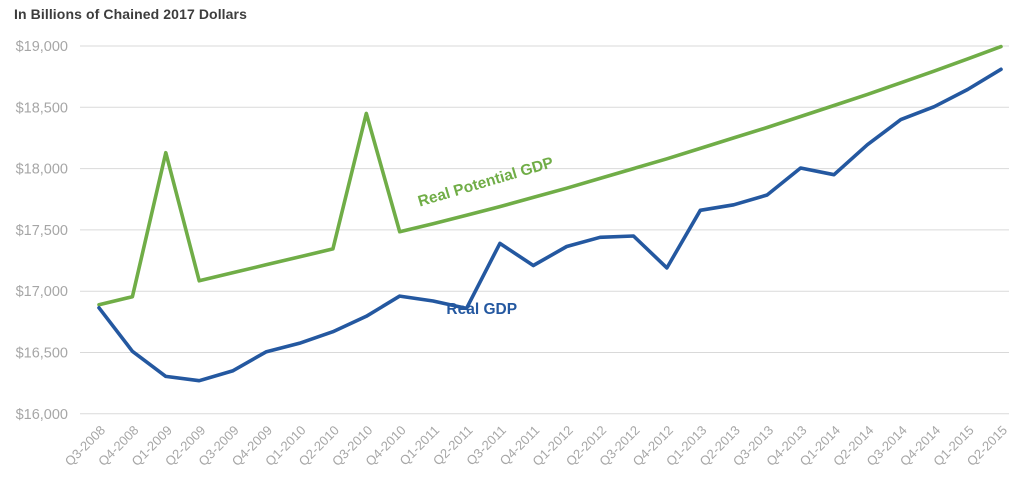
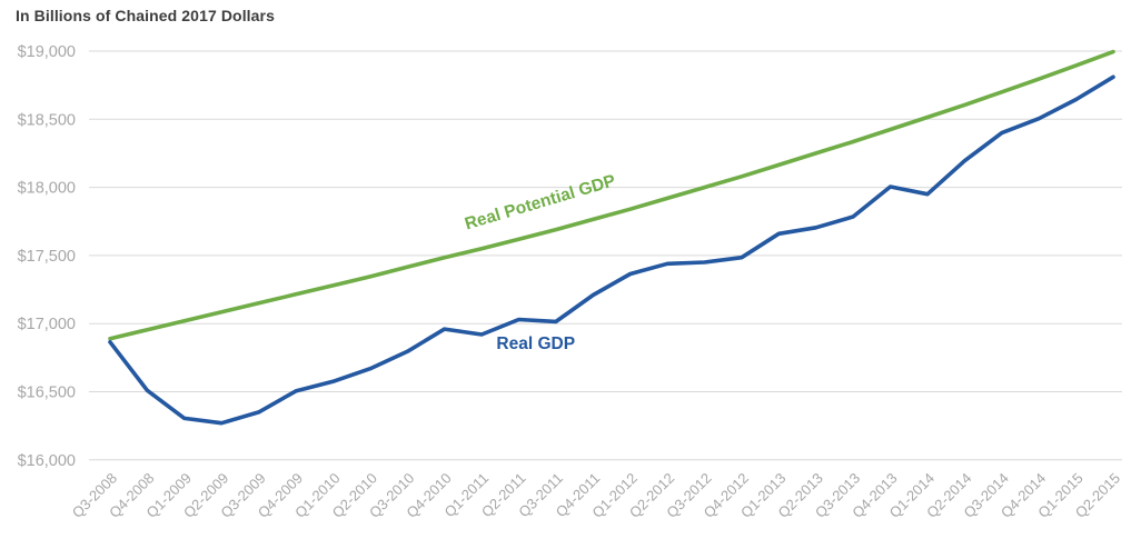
Real Potential GDP/Q1-2009: $18130 -> $17020
Real Potential GDP/Q3-2010: $18450 -> $17420
Real GDP/Q2-2011: $16860 -> $17030
Real GDP/Q3-2011: $17390 -> $17020
Real GDP/Q4-2012: $17190 -> $17480
